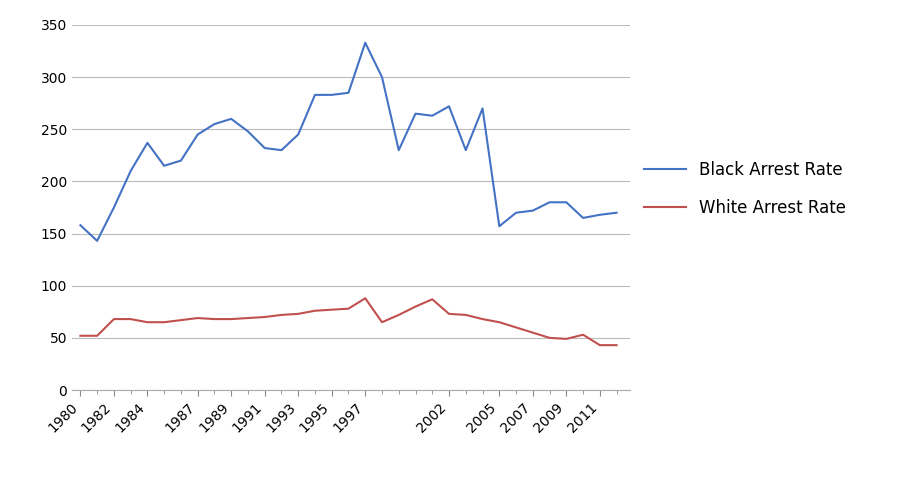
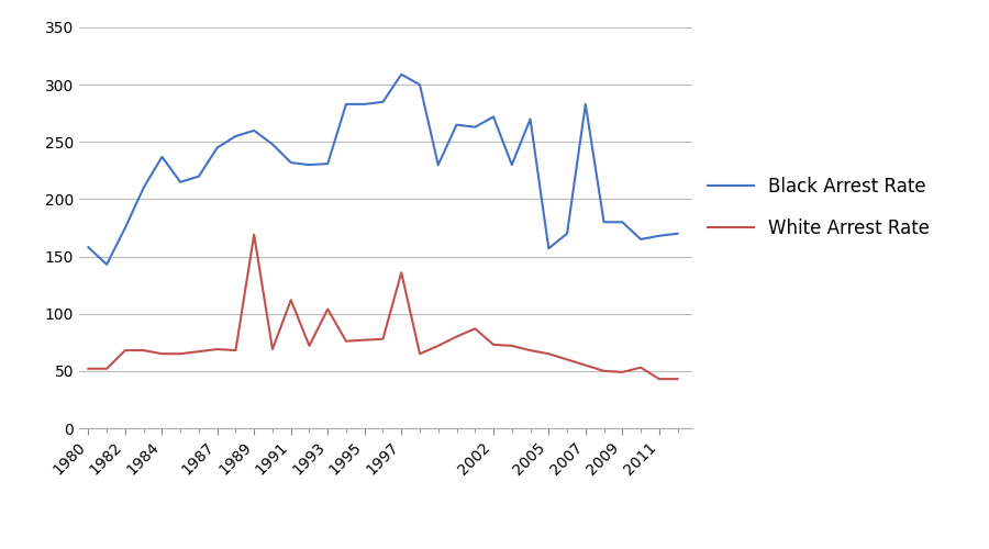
White Arrest Rate/1989: 68 -> 169
White Arrest Rate/1991: 70 -> 112
Black Arrest Rate/1993: 245 -> 231
White Arrest Rate/1993: 73 -> 104
Black Arrest Rate/1997: 333 -> 309
White Arrest Rate/1997: 88 -> 136
Black Arrest Rate/2007: 172 -> 283
